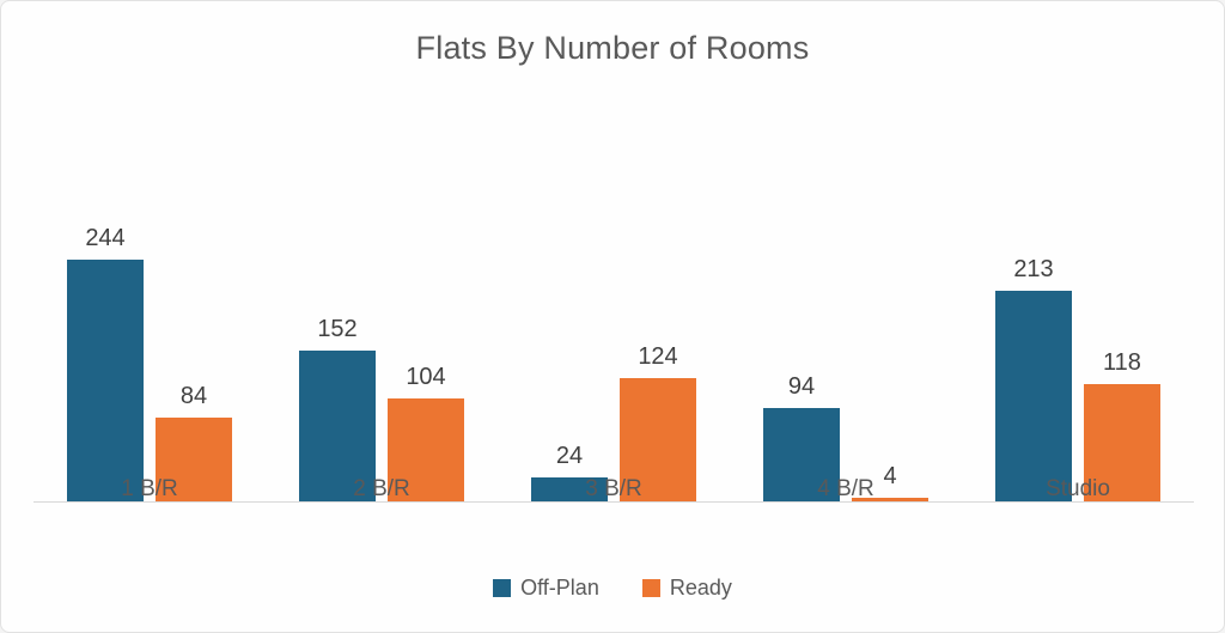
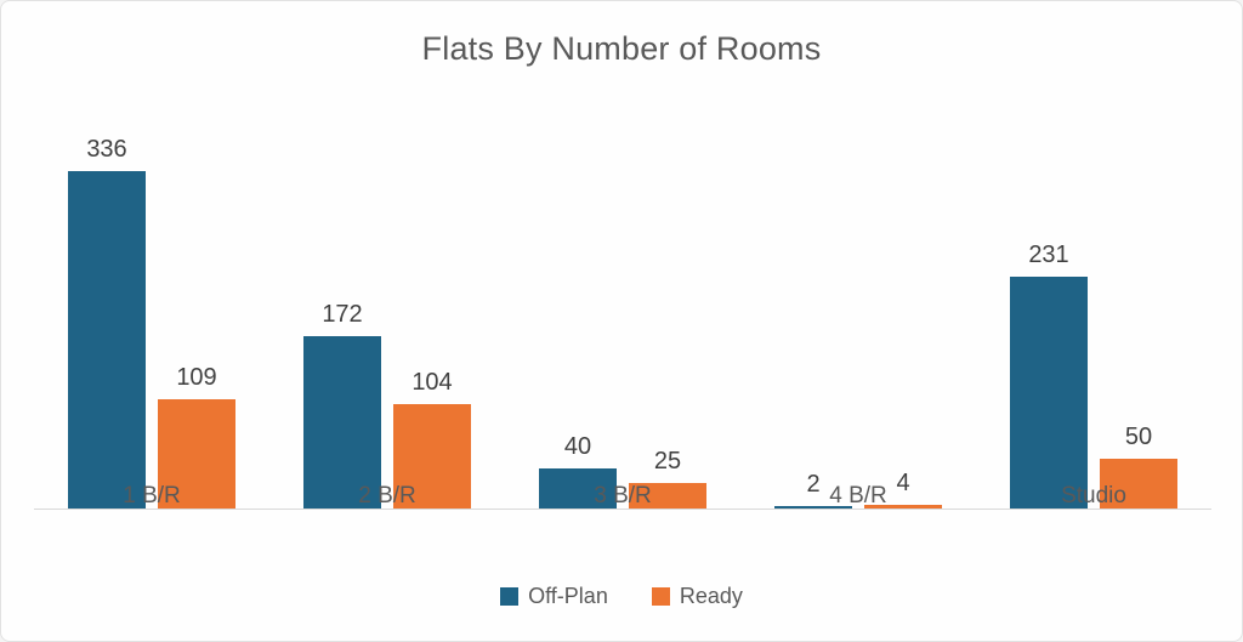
Off-Plan/1 B/R: 244 -> 336
Ready/1 B/R: 84 -> 109
Off-Plan/2 B/R: 152 -> 172
Off-Plan/3 B/R: 24 -> 40
Ready/3 B/R: 124 -> 25
Off-Plan/4 B/R: 94 -> 2
Off-Plan/Studio: 213 -> 231
Ready/Studio: 118 -> 50
